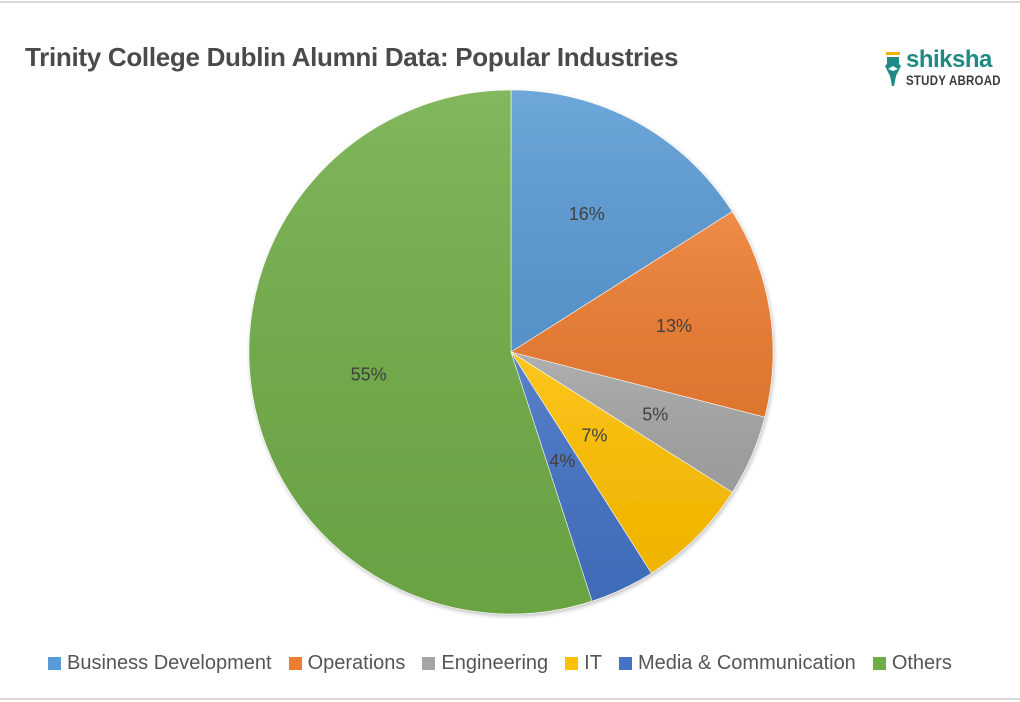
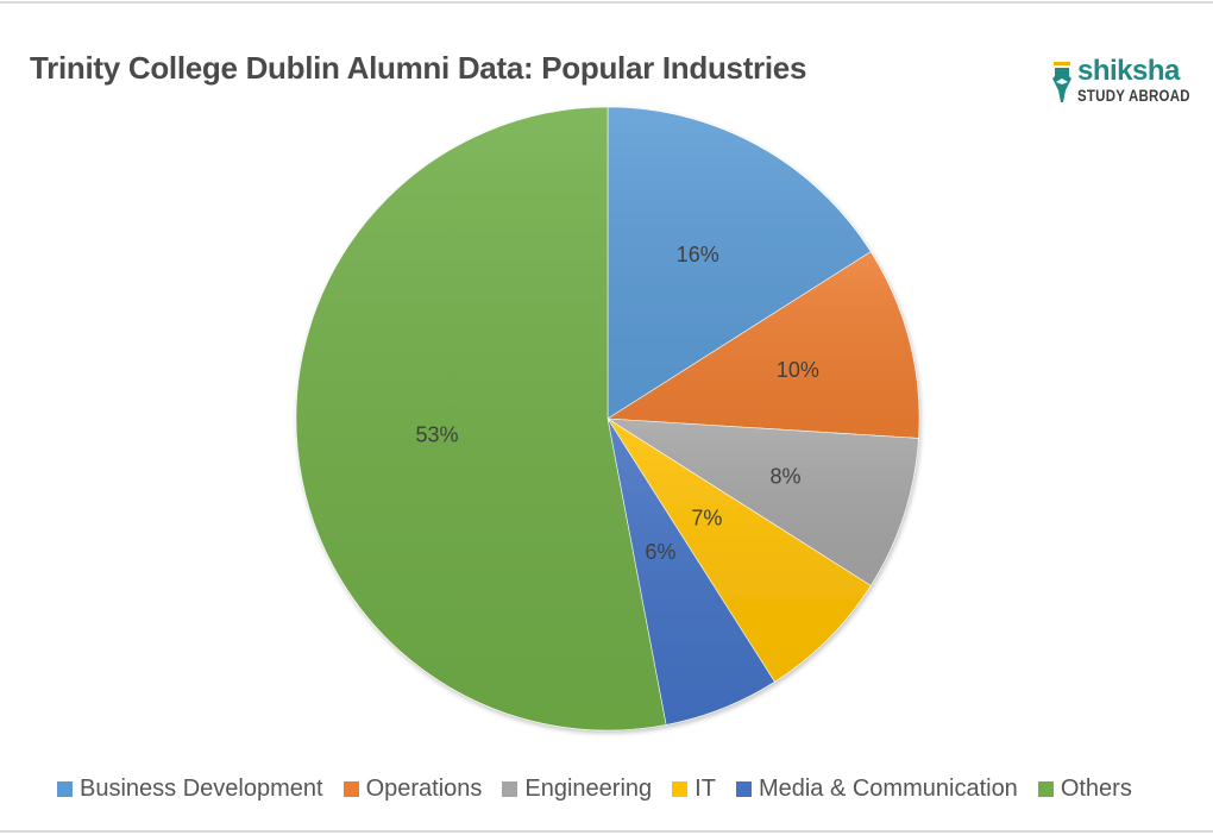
Operations: 13% -> 10%
Engineering: 5% -> 8%
Media & Communication: 4% -> 6%
Others: 55% -> 53%
